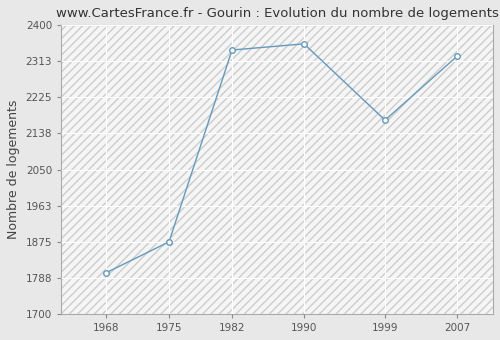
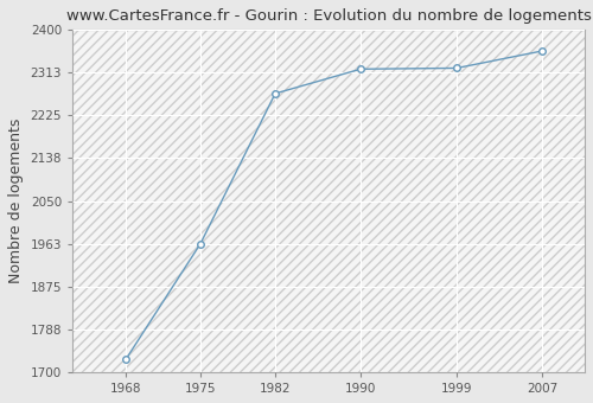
1968: 1800 -> 1726
1975: 1875 -> 1963
1982: 2340 -> 2270
1990: 2355 -> 2320
1999: 2170 -> 2322
2007: 2325 -> 2357
